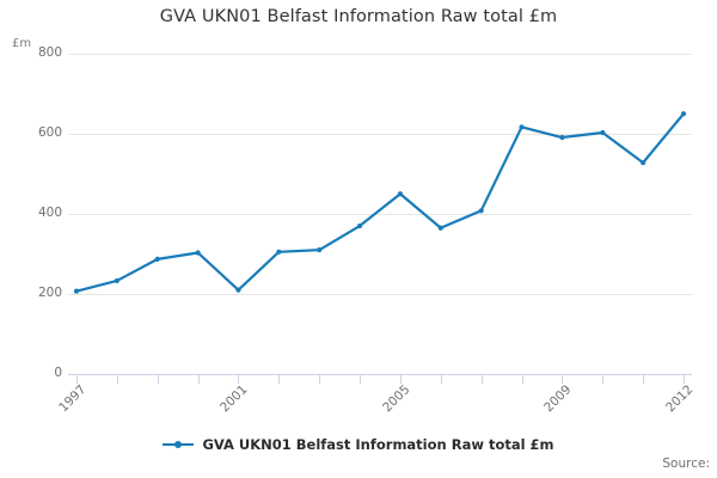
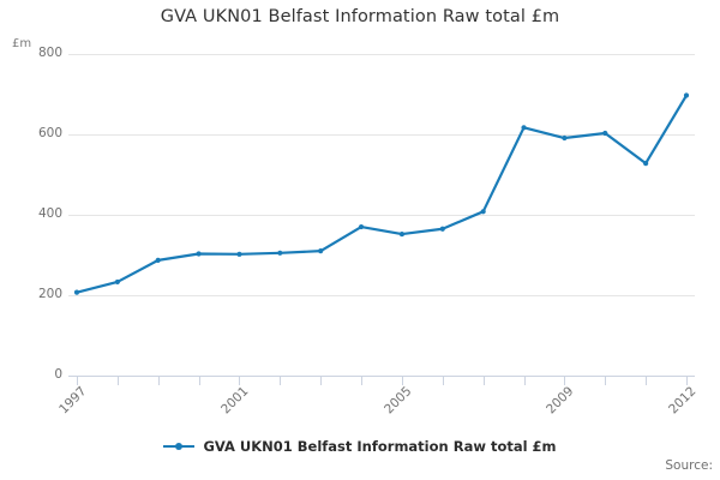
2001: 210 -> 300
2005: 450 -> 350
2012: 650 -> 700
